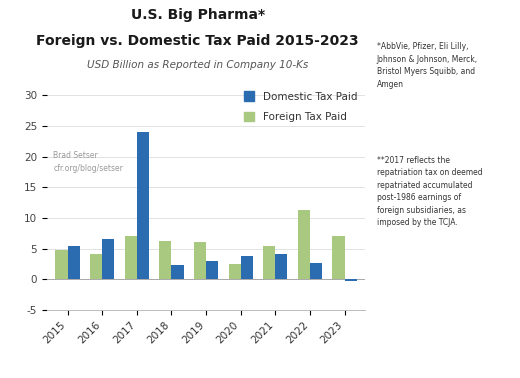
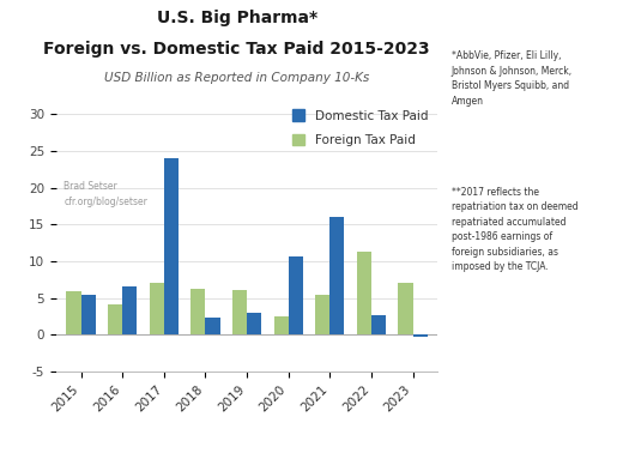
Foreign Tax Paid/2015: 4.8 -> 6.0
Domestic Tax Paid/2020: 3.8 -> 10.6
Domestic Tax Paid/2021: 4.2 -> 16.0
